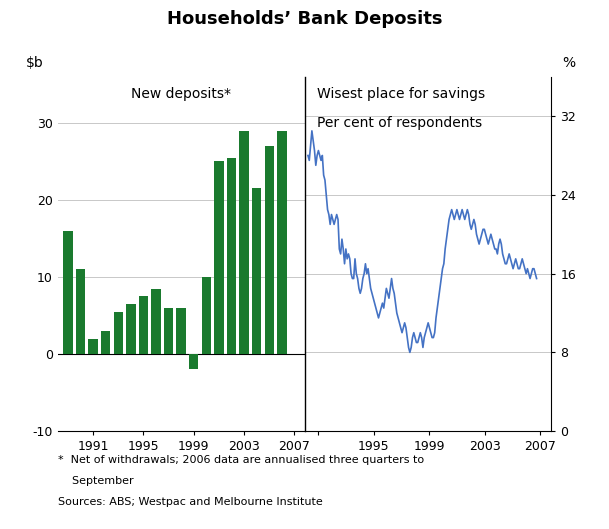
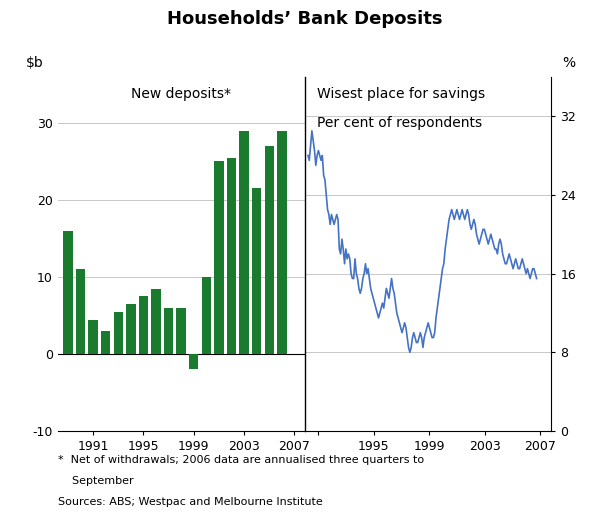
1991: 2.0 -> 4.4
